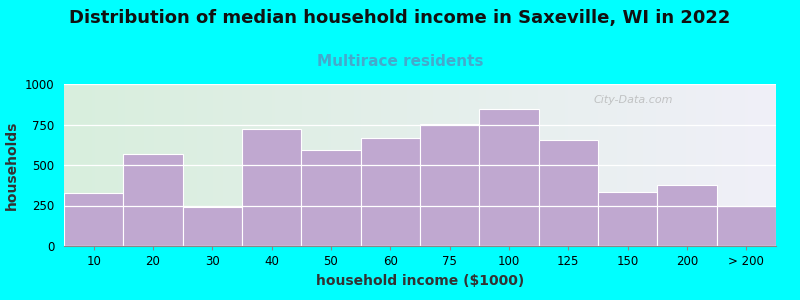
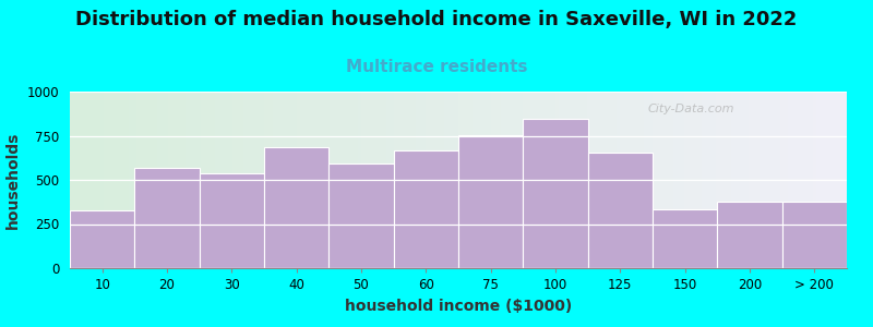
30: 240 -> 540
40: 720 -> 680
> 200: 250 -> 380
